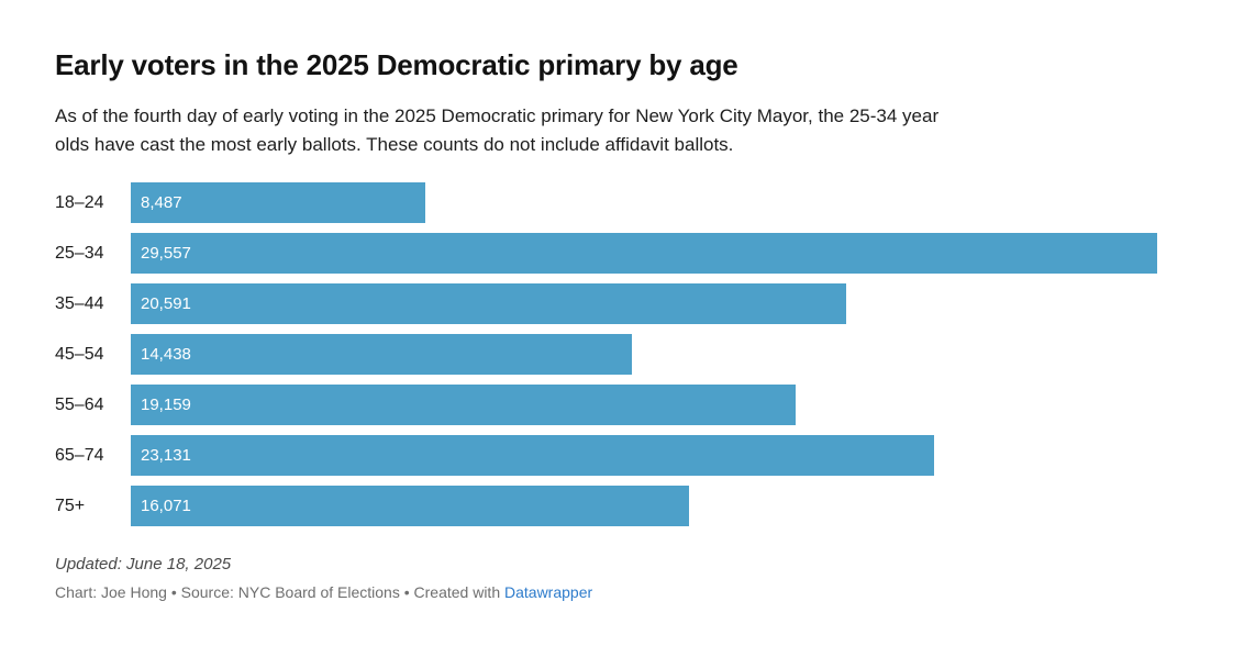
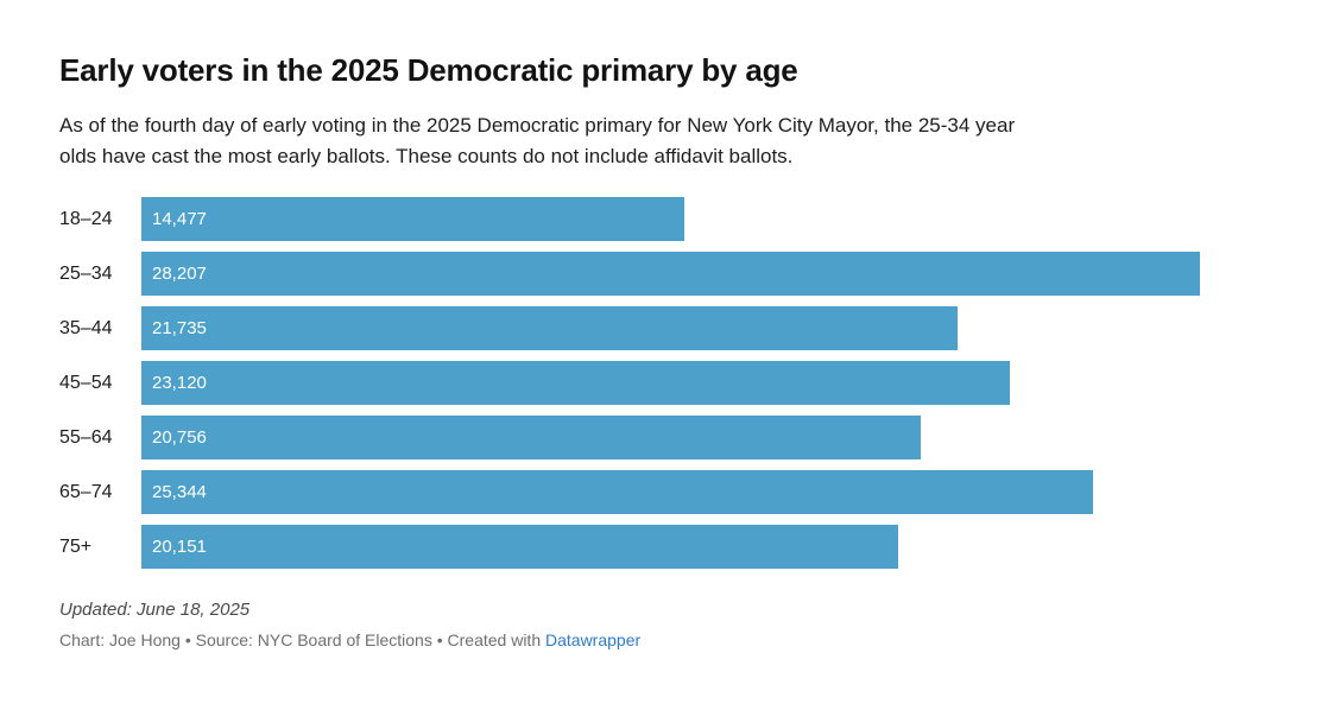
18–24: 8,487 -> 14,477
25–34: 29,557 -> 28,207
35–44: 20,591 -> 21,735
45–54: 14,438 -> 23,120
55–64: 19,159 -> 20,756
65–74: 23,131 -> 25,344
75+: 16,071 -> 20,151
